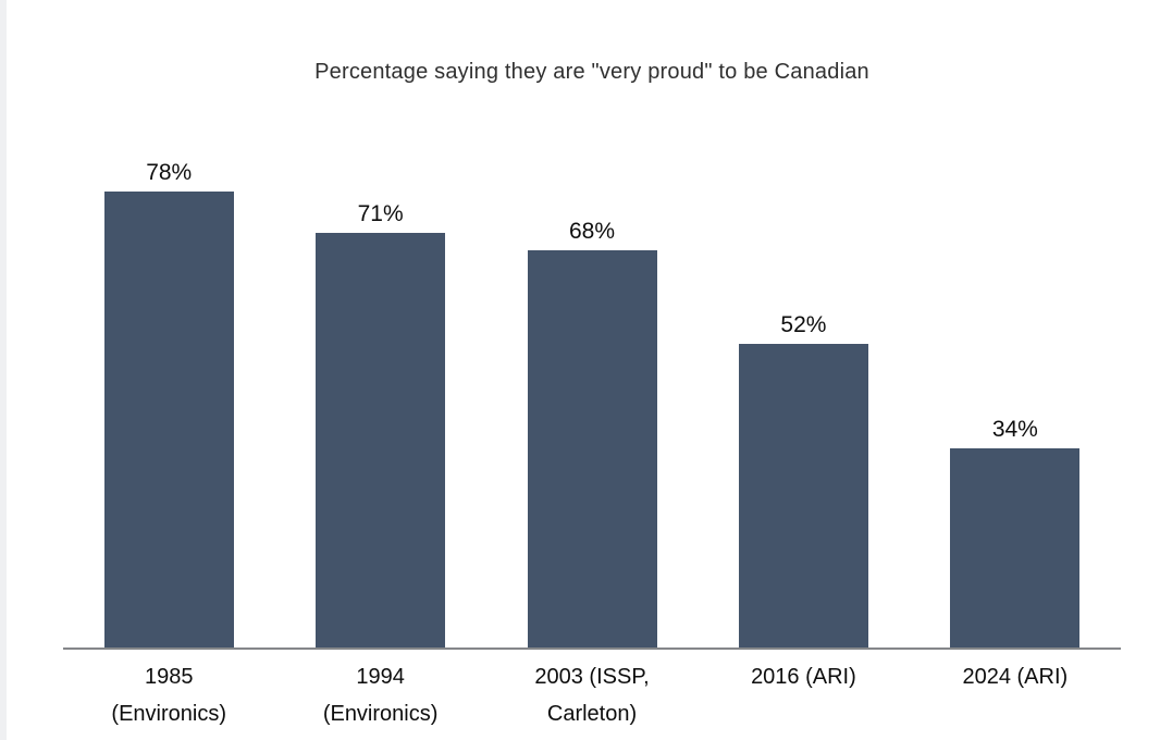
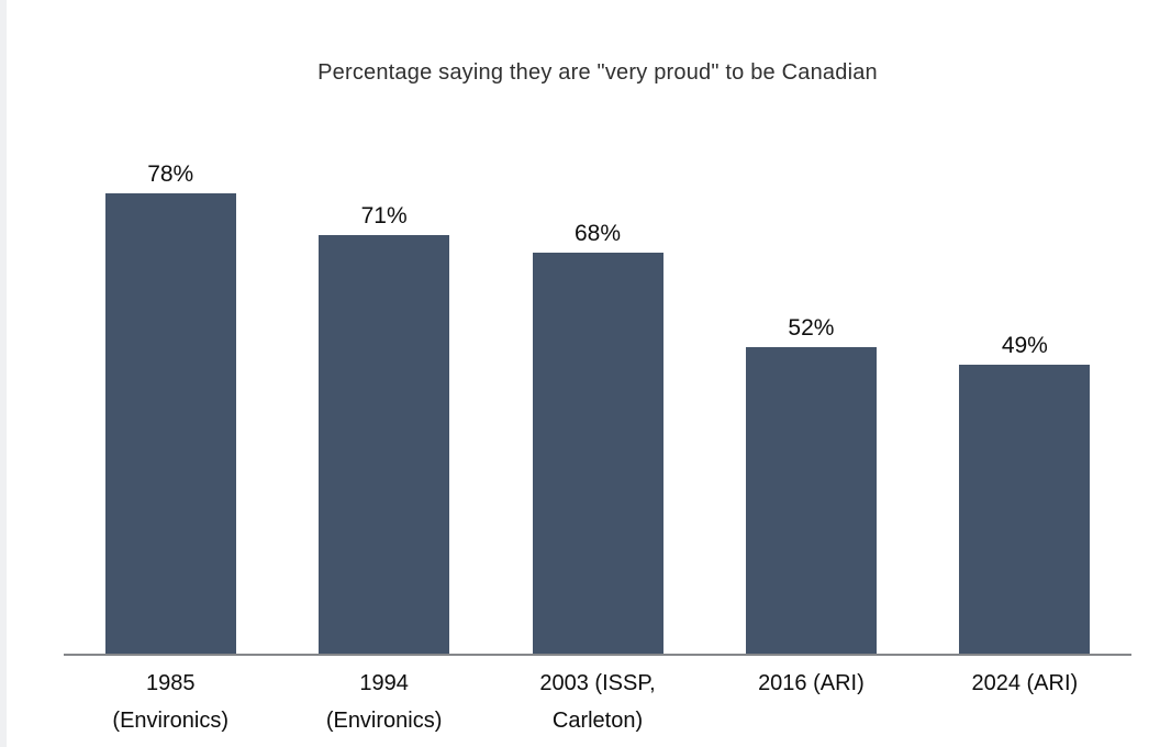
2024 (ARI): 34% -> 49%
